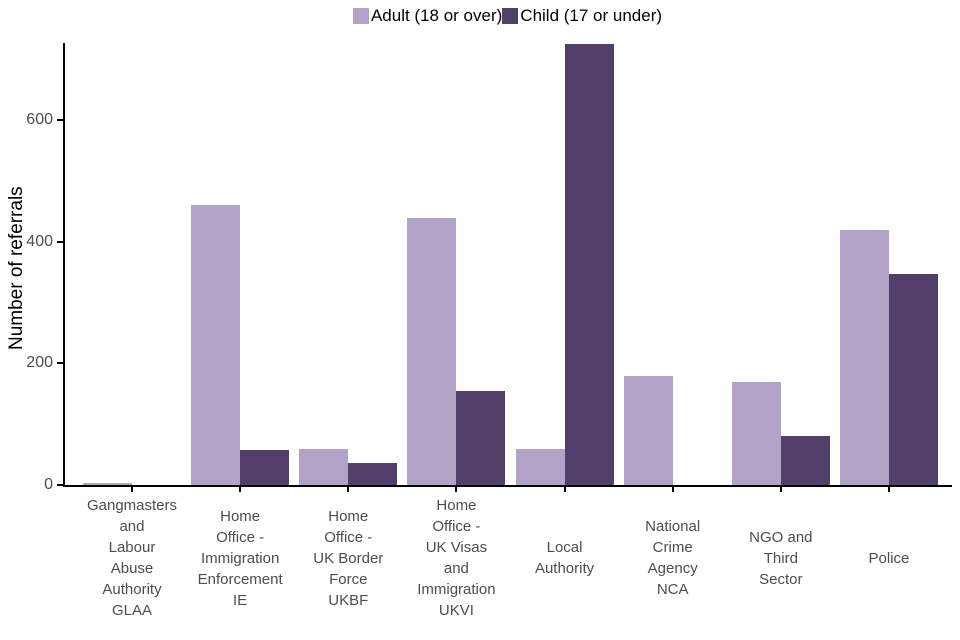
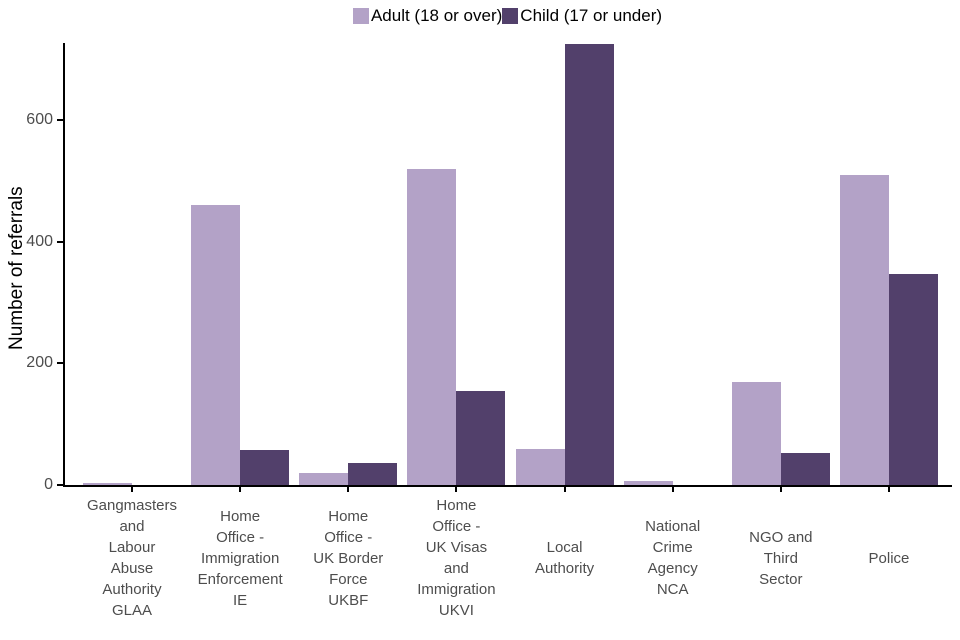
Adult (18 or over)/Home Office - UK Border Force UKBF: 60 -> 20
Adult (18 or over)/Home Office - UK Visas and Immigration UKVI: 440 -> 520
Adult (18 or over)/National Crime Agency NCA: 180 -> 10
Child (17 or under)/NGO and Third Sector: 80 -> 50
Adult (18 or over)/Police: 420 -> 510
